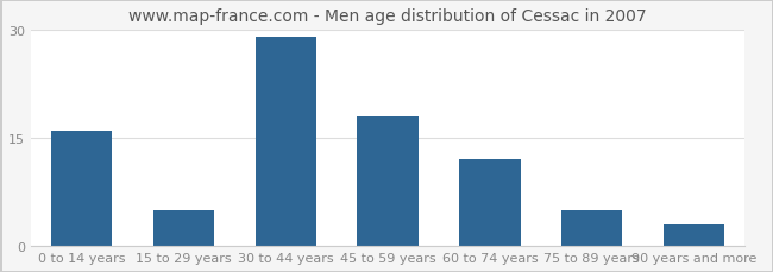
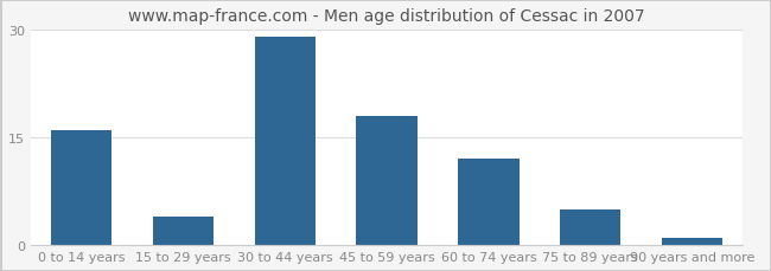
15 to 29 years: 5 -> 4
90 years and more: 3 -> 1
